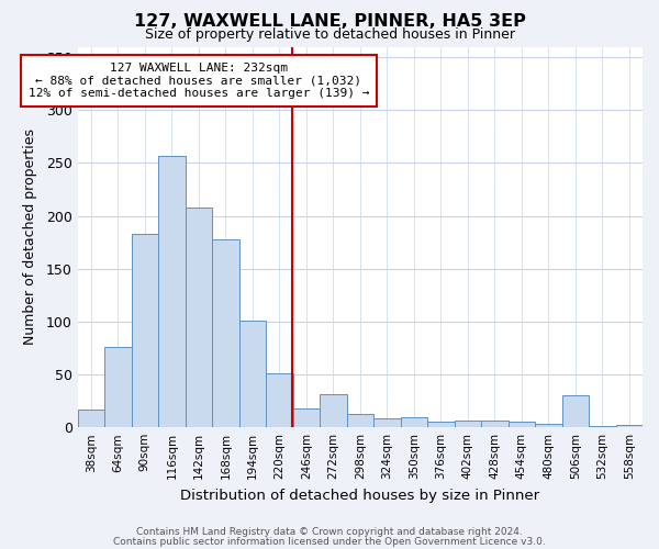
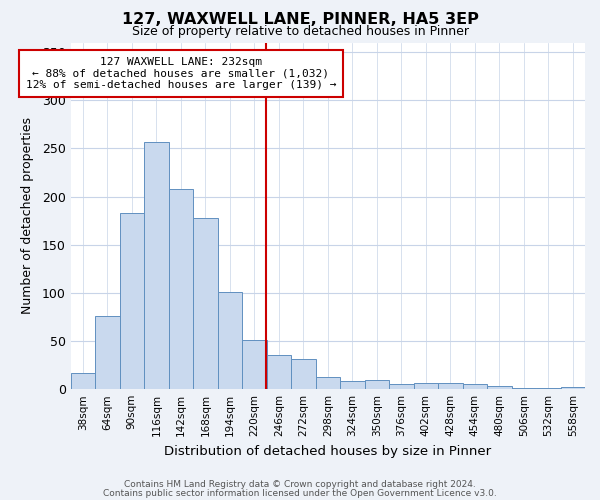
246sqm: 18 -> 36
506sqm: 30 -> 1
